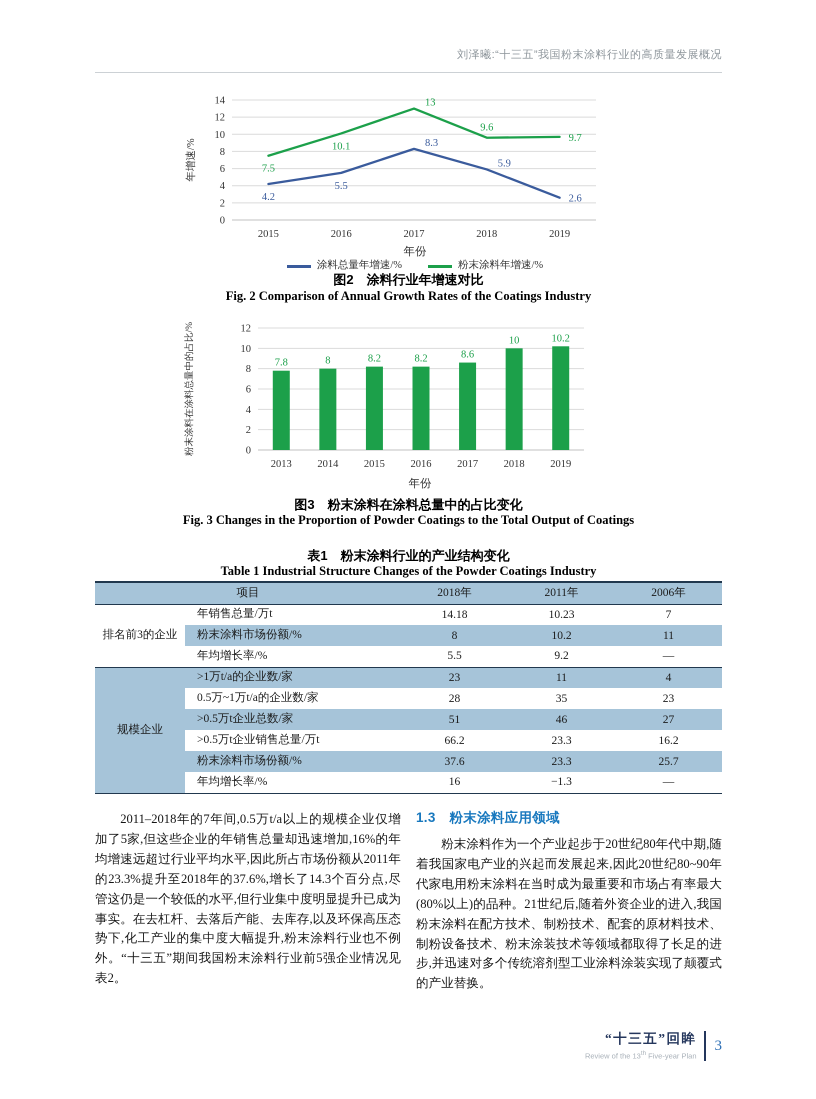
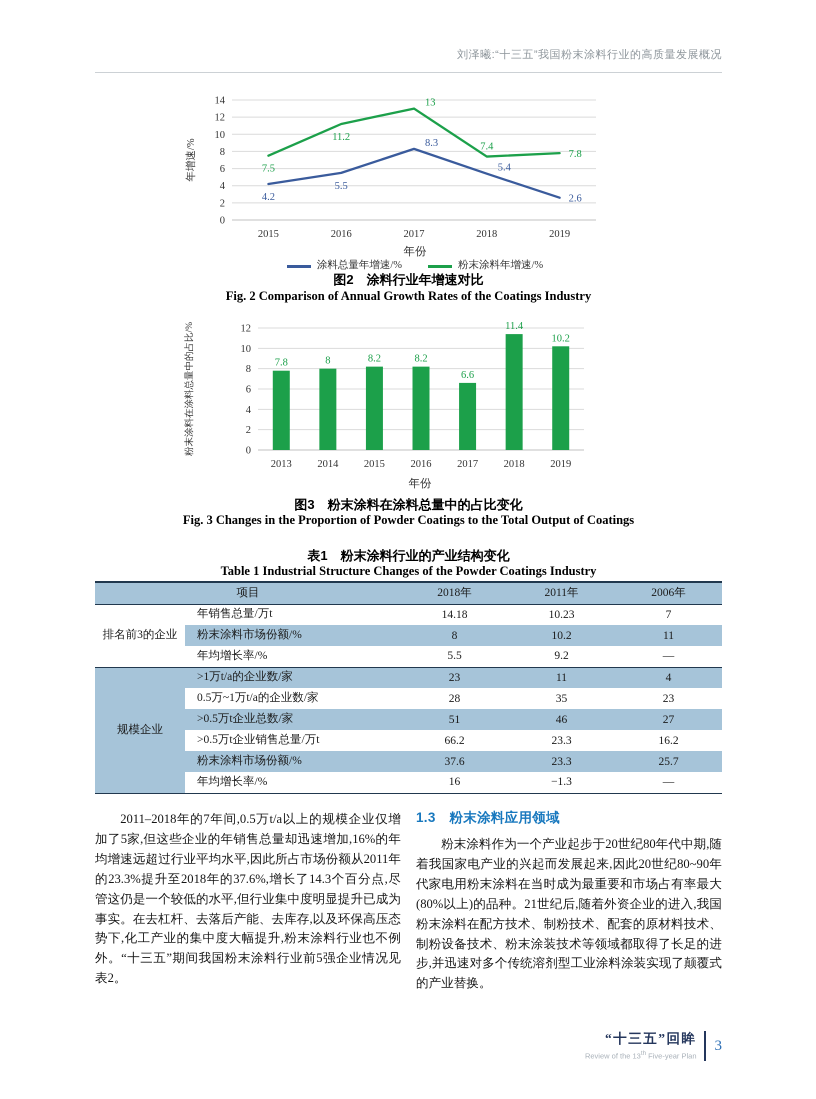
图2 涂料行业年增速对比/粉末涂料年增速/%/2016: 10.1 -> 11.2
图2 涂料行业年增速对比/涂料总量年增速/%/2018: 5.9 -> 5.4
图2 涂料行业年增速对比/粉末涂料年增速/%/2018: 9.6 -> 7.4
图2 涂料行业年增速对比/粉末涂料年增速/%/2019: 9.7 -> 7.8
图3 粉末涂料在涂料总量中的占比变化/2017: 8.6 -> 6.6
图3 粉末涂料在涂料总量中的占比变化/2018: 10 -> 11.4
